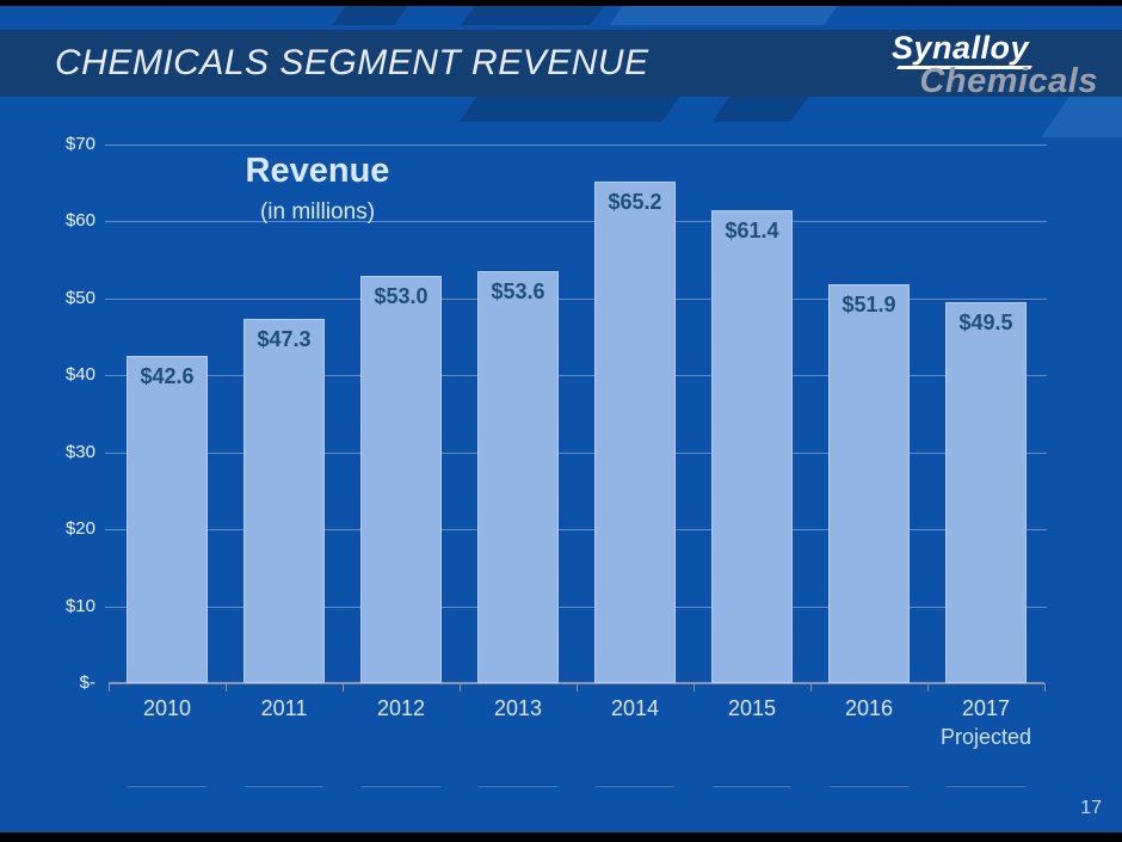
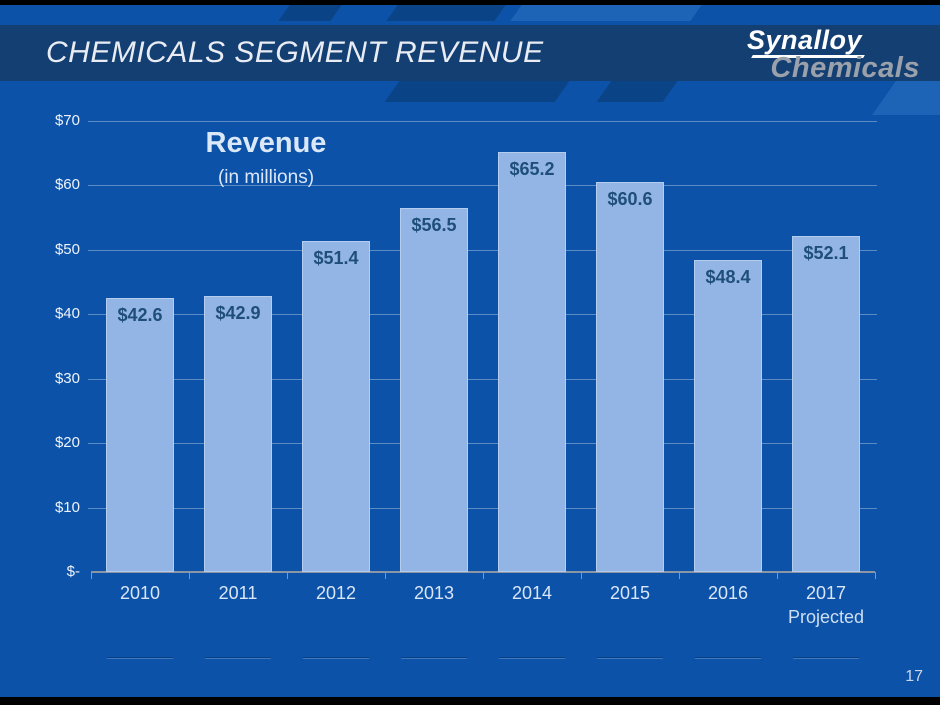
2011: $47.3 -> $42.9
2012: $53.0 -> $51.4
2013: $53.6 -> $56.5
2015: $61.4 -> $60.6
2016: $51.9 -> $48.4
2017: $49.5 -> $52.1
